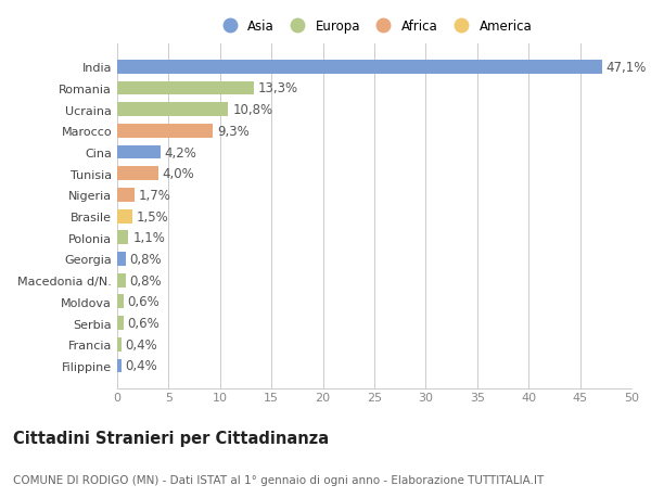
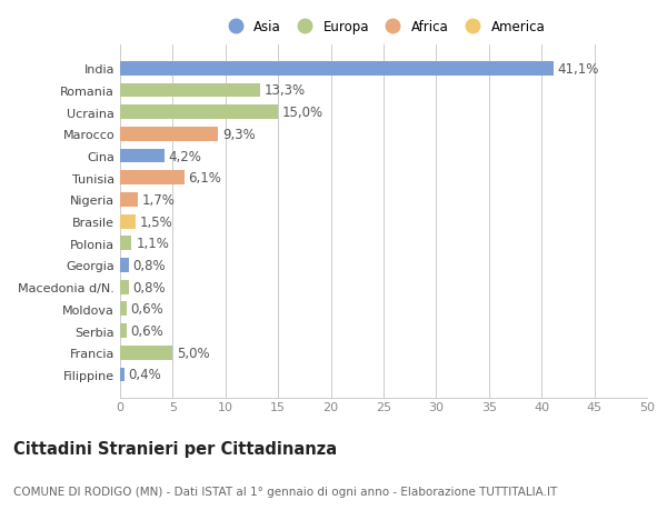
India: 47,1% -> 41,1%
Ucraina: 10,8% -> 15,0%
Tunisia: 4,0% -> 6,1%
Francia: 0,4% -> 5,0%
